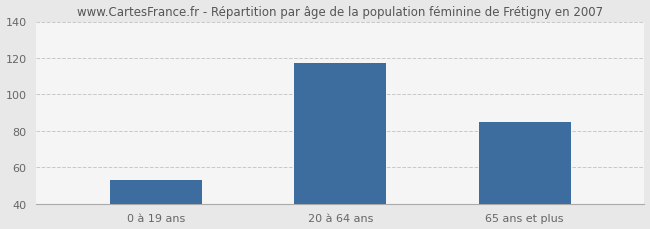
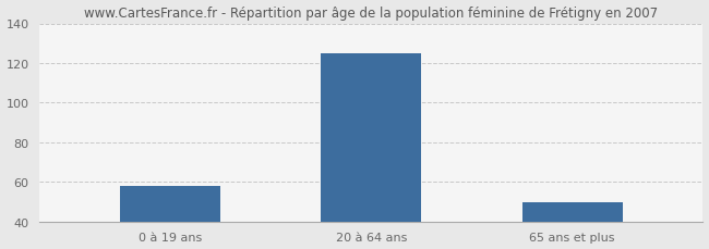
0 à 19 ans: 53 -> 58
20 à 64 ans: 117 -> 125
65 ans et plus: 85 -> 50
